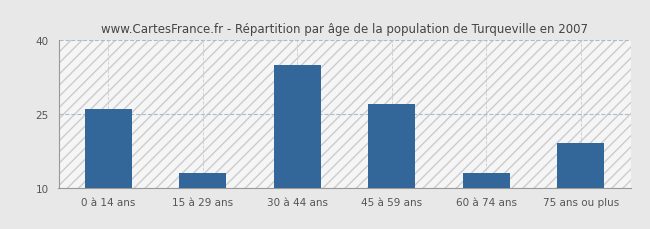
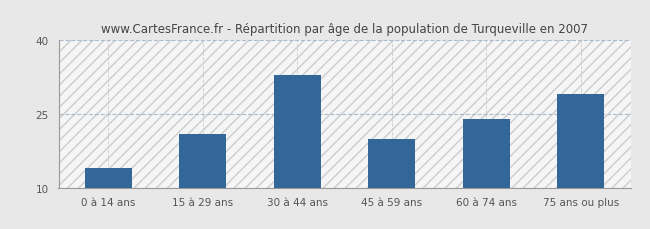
0 à 14 ans: 26 -> 14
15 à 29 ans: 13 -> 21
30 à 44 ans: 35 -> 33
45 à 59 ans: 27 -> 20
60 à 74 ans: 13 -> 24
75 ans ou plus: 19 -> 29
